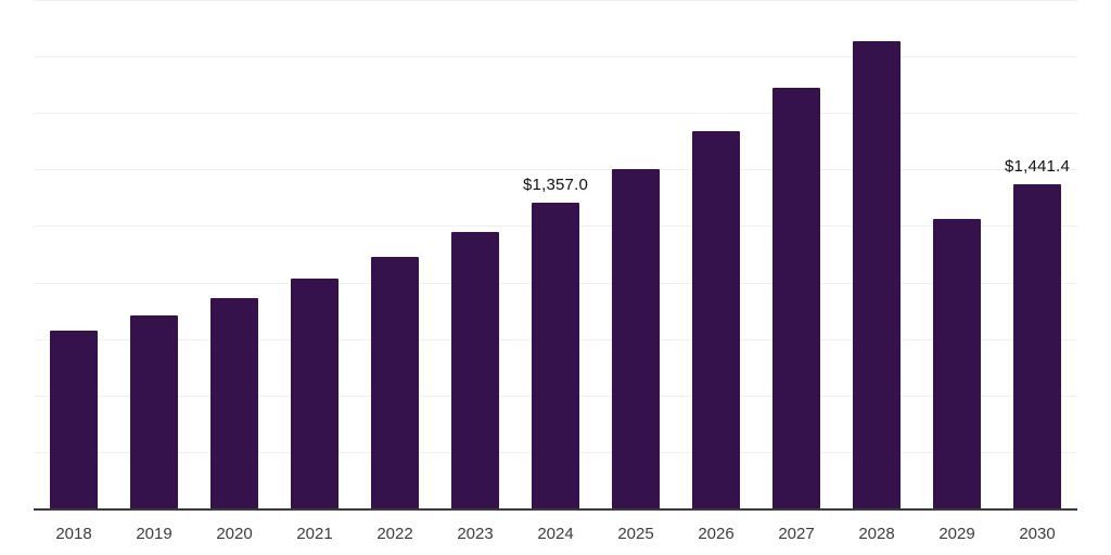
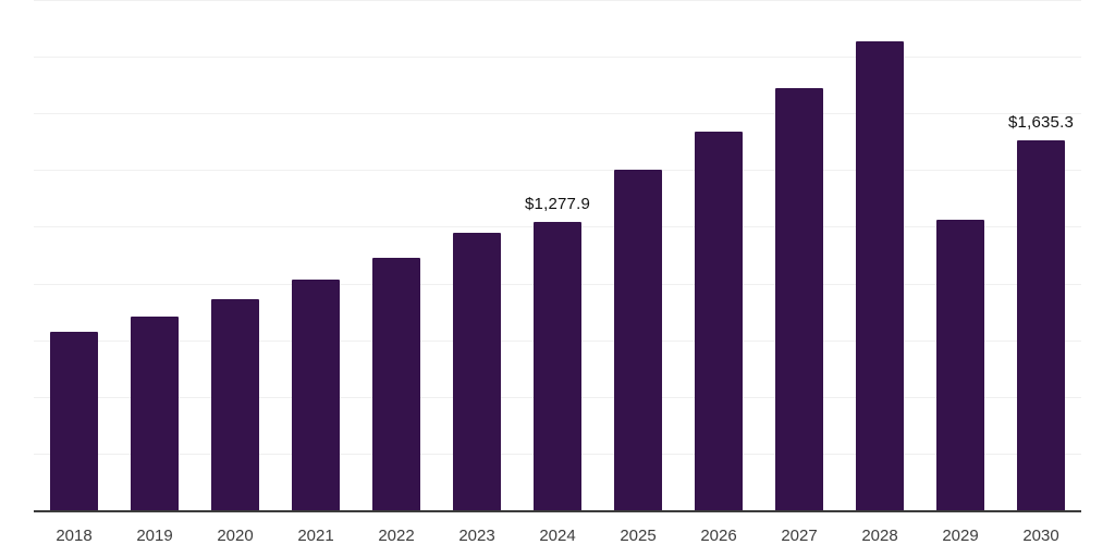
2024: $1,357.0 -> $1,277.9
2030: $1,441.4 -> $1,635.3
